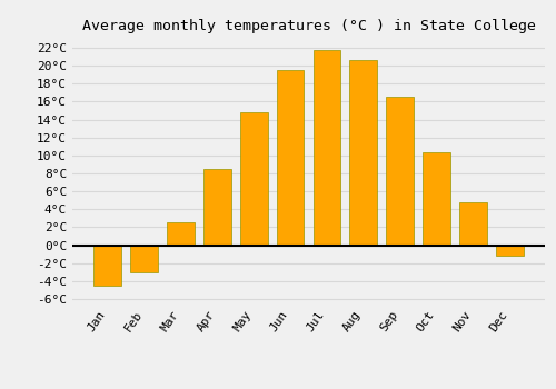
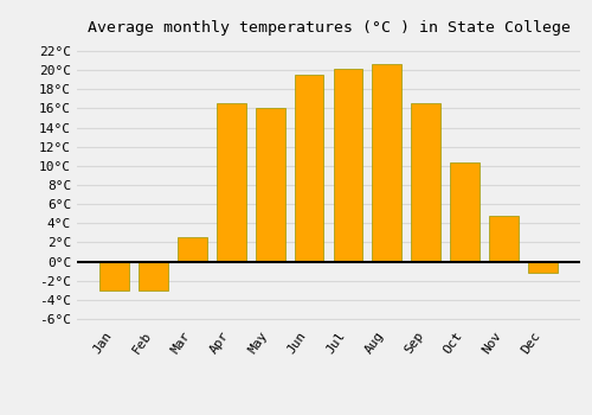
Jan: -4.5°C -> -3.0°C
Apr: 8.5°C -> 16.6°C
May: 14.8°C -> 16.0°C
Jul: 21.8°C -> 20.2°C
